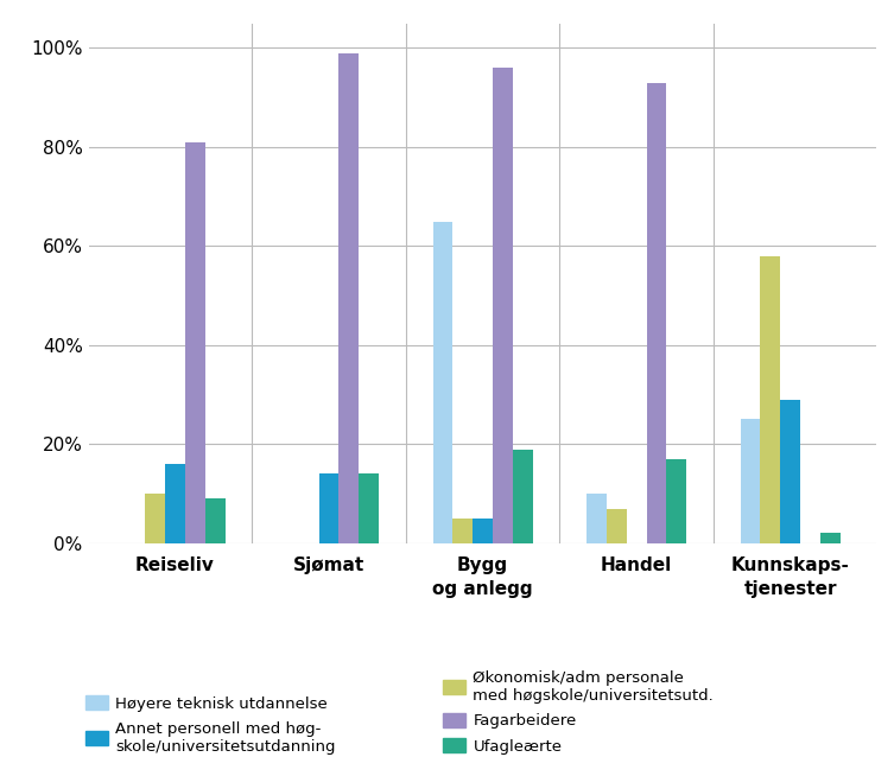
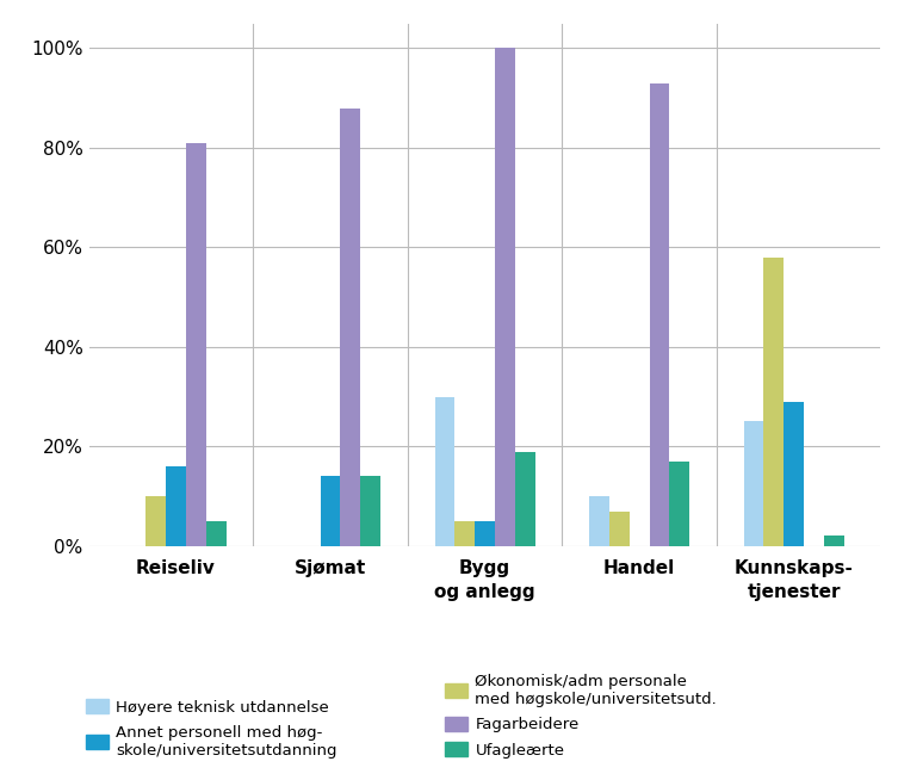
Ufagleærte/Reiseliv: 9% -> 5%
Fagarbeidere/Sjømat: 99% -> 88%
Høyere teknisk utdannelse/Bygg og anlegg: 65% -> 30%
Fagarbeidere/Bygg og anlegg: 96% -> 100%
